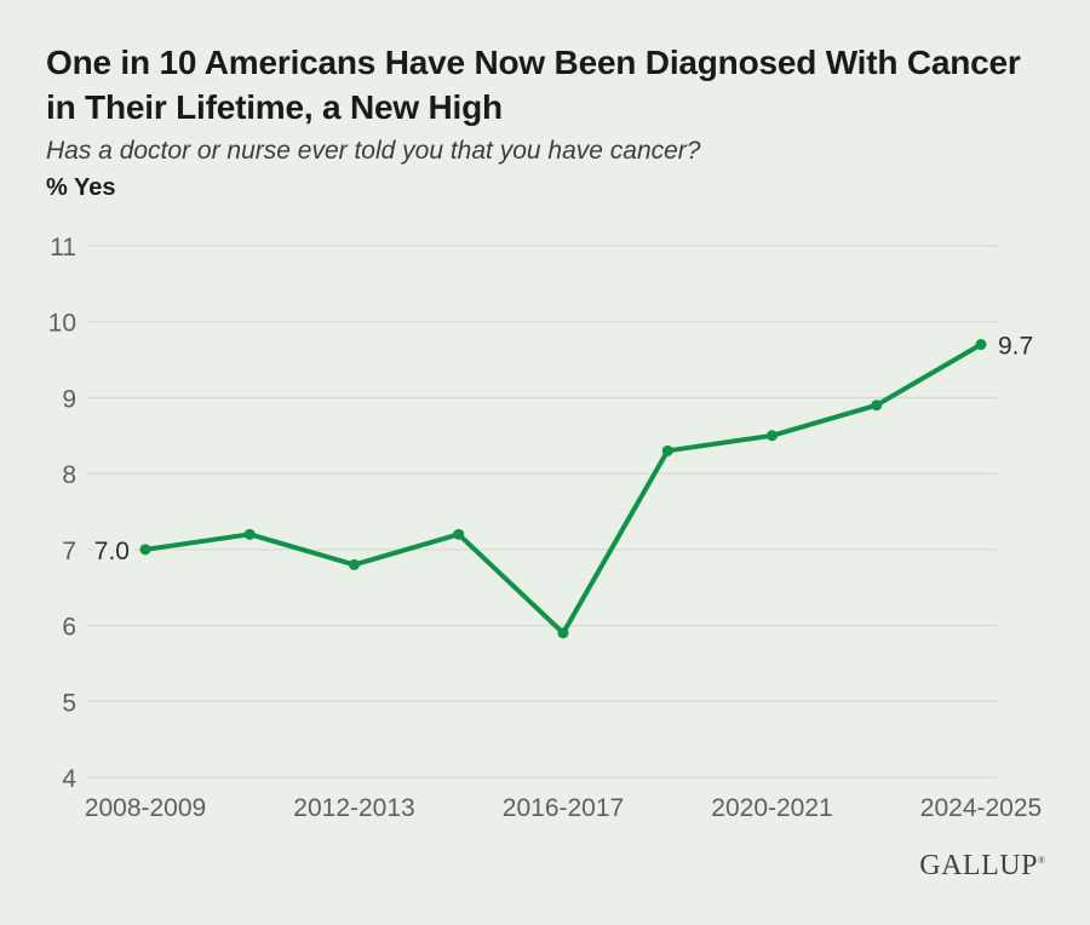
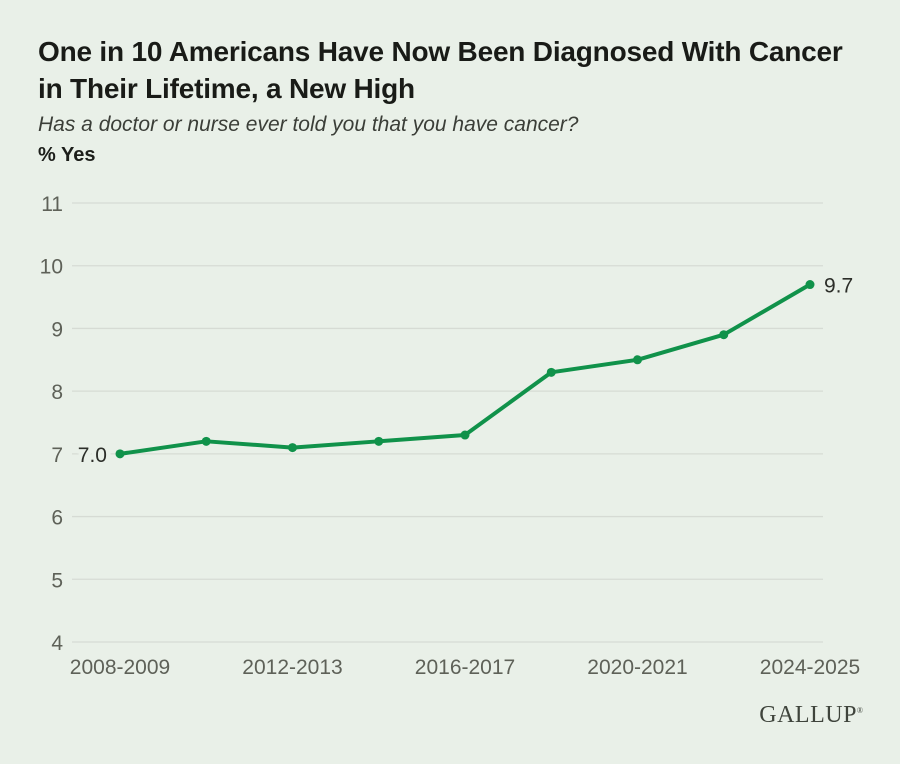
2012-2013: 6.8 -> 7.1
2016-2017: 5.9 -> 7.3
